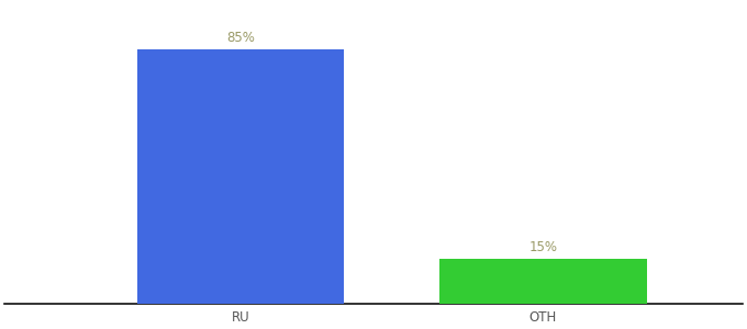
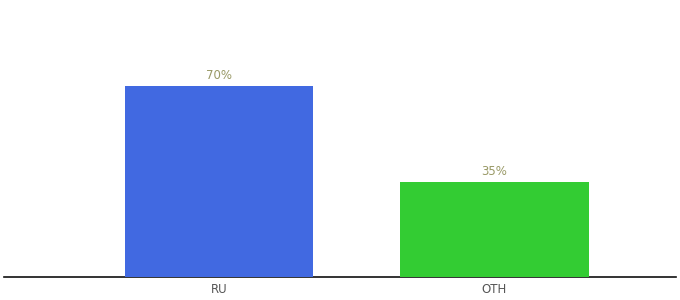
RU: 85% -> 70%
OTH: 15% -> 35%
